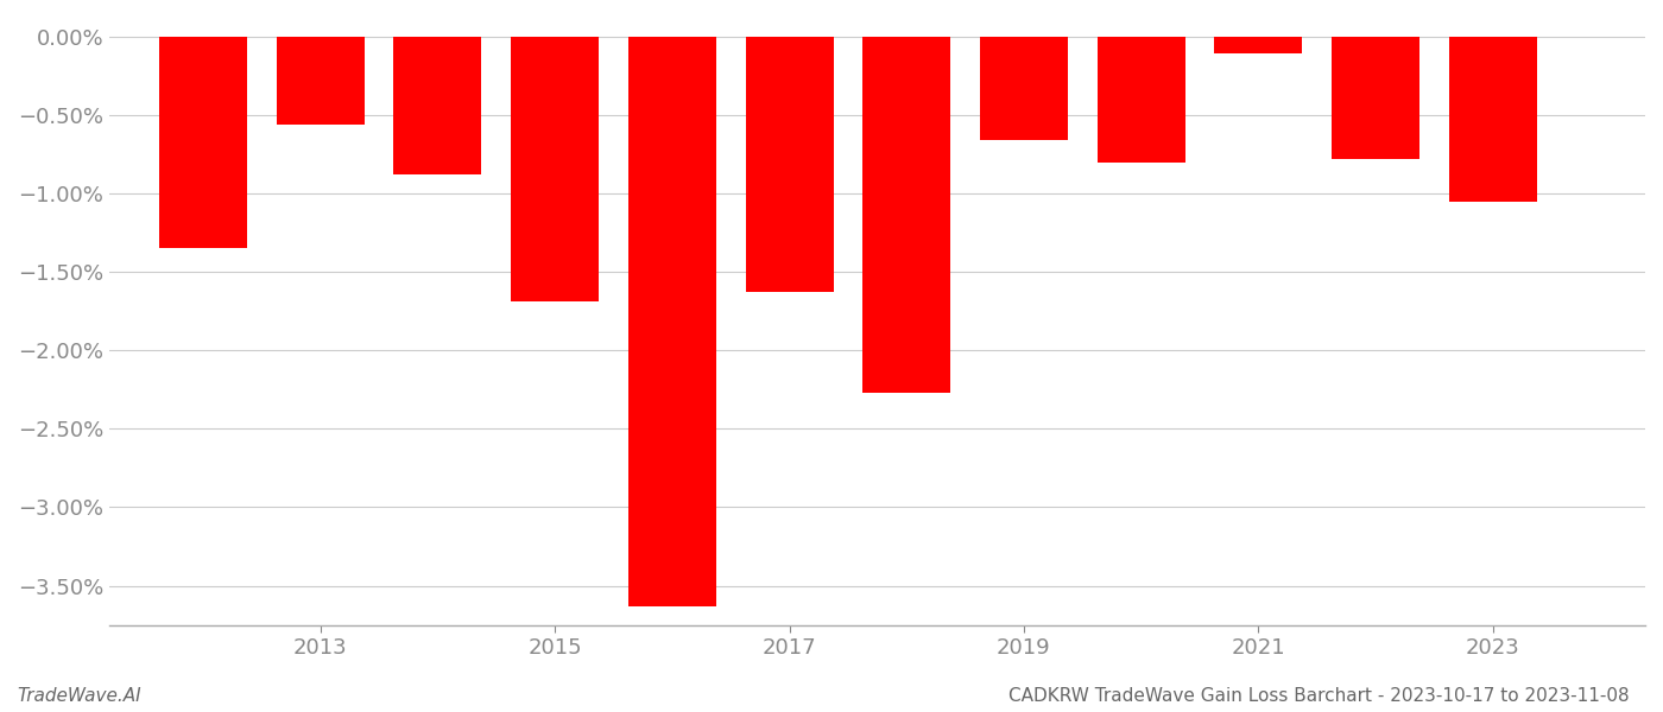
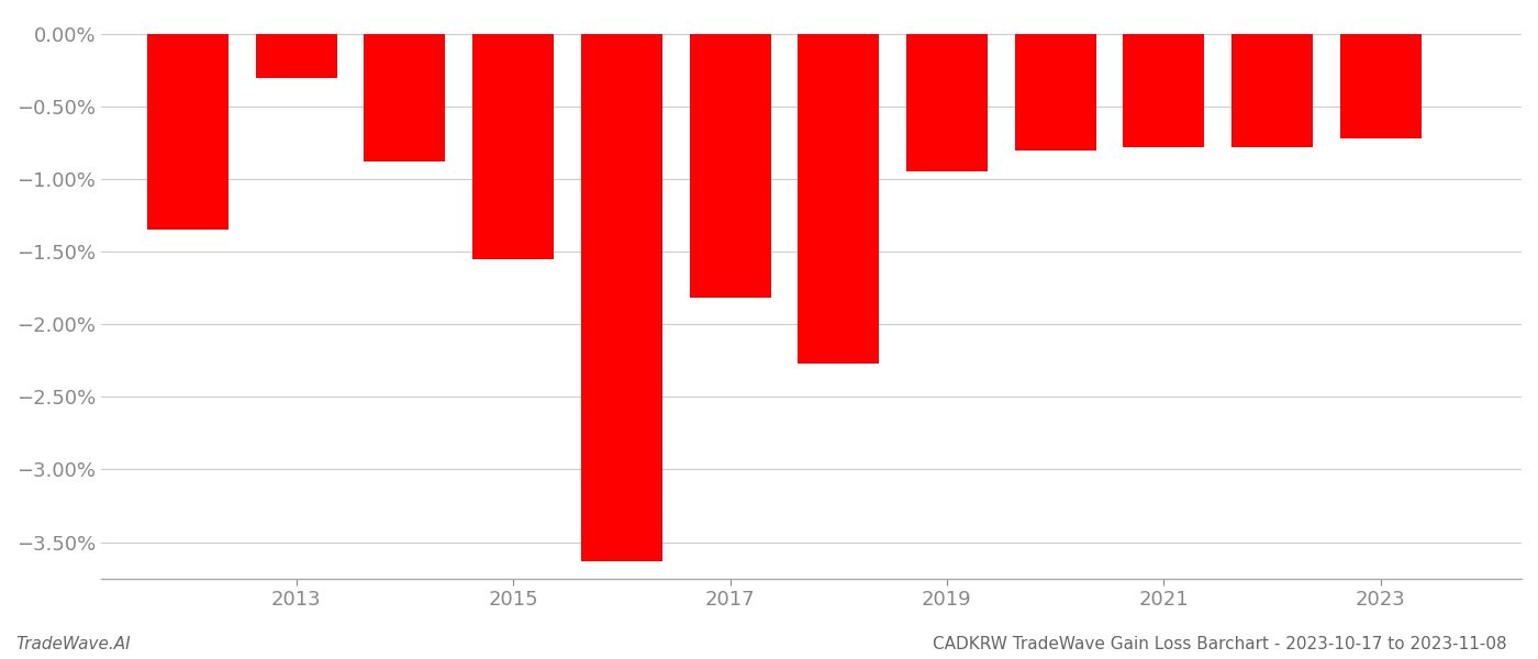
2013: -0.56% -> -0.30%
2015: -1.69% -> -1.55%
2017: -1.63% -> -1.82%
2019: -0.66% -> -0.95%
2021: -0.11% -> -0.78%
2023: -1.05% -> -0.72%
